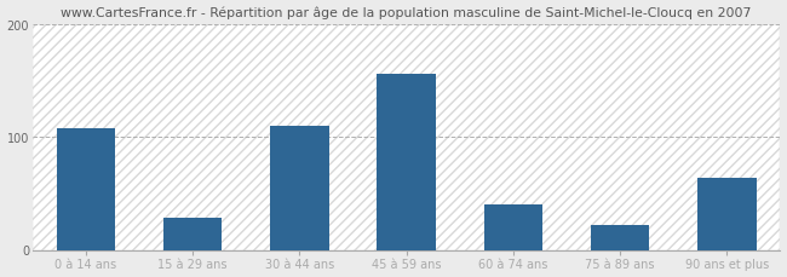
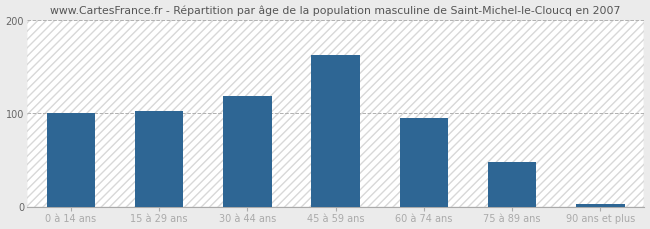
0 à 14 ans: 108 -> 100
15 à 29 ans: 28 -> 102
30 à 44 ans: 110 -> 118
45 à 59 ans: 156 -> 162
60 à 74 ans: 40 -> 95
75 à 89 ans: 22 -> 48
90 ans et plus: 64 -> 3
